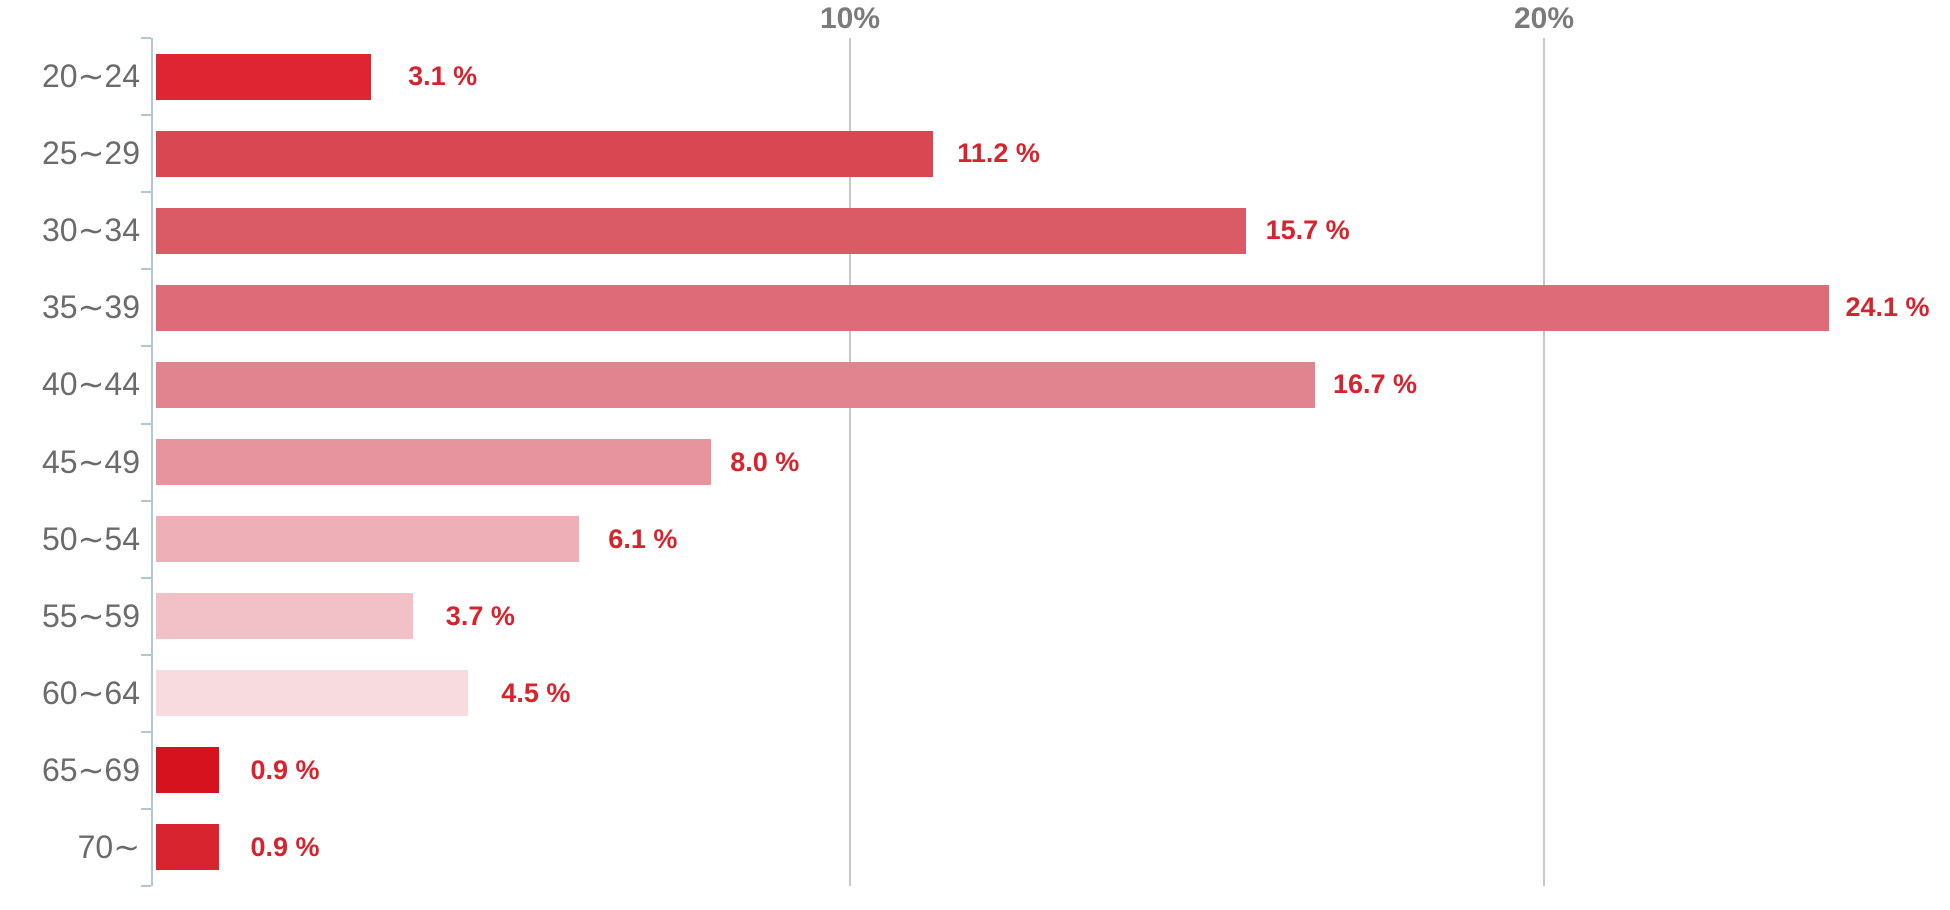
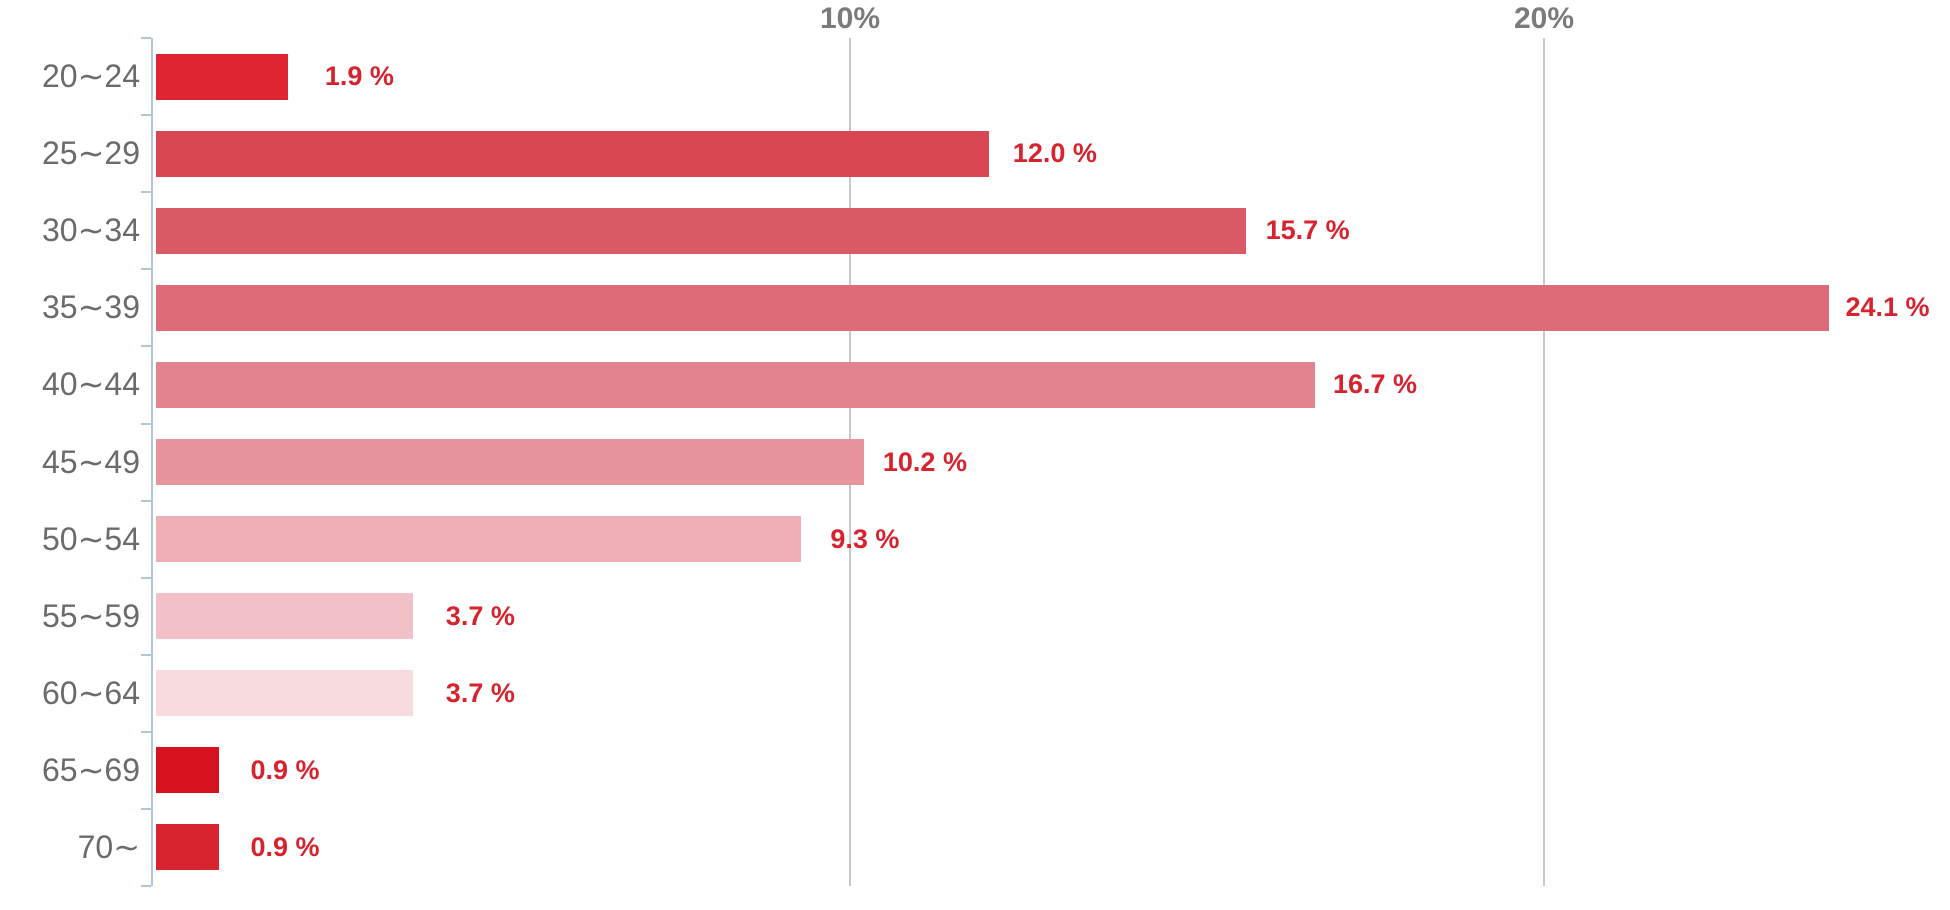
20∼24: 3.1 -> 1.9
25∼29: 11.2 -> 12.0
45∼49: 8.0 -> 10.2
50∼54: 6.1 -> 9.3
60∼64: 4.5 -> 3.7
